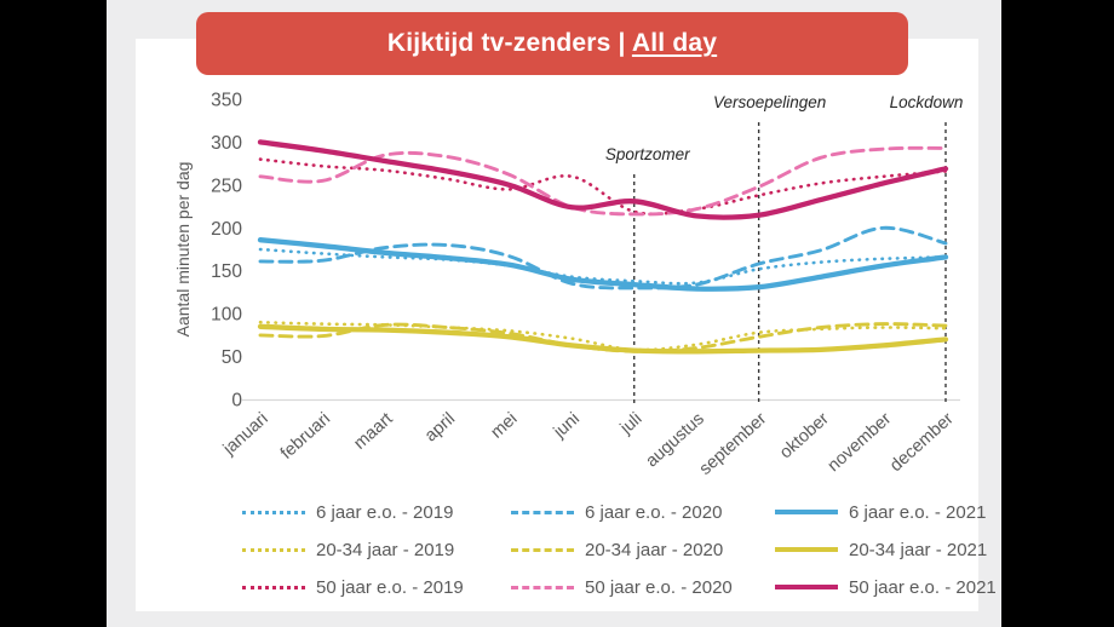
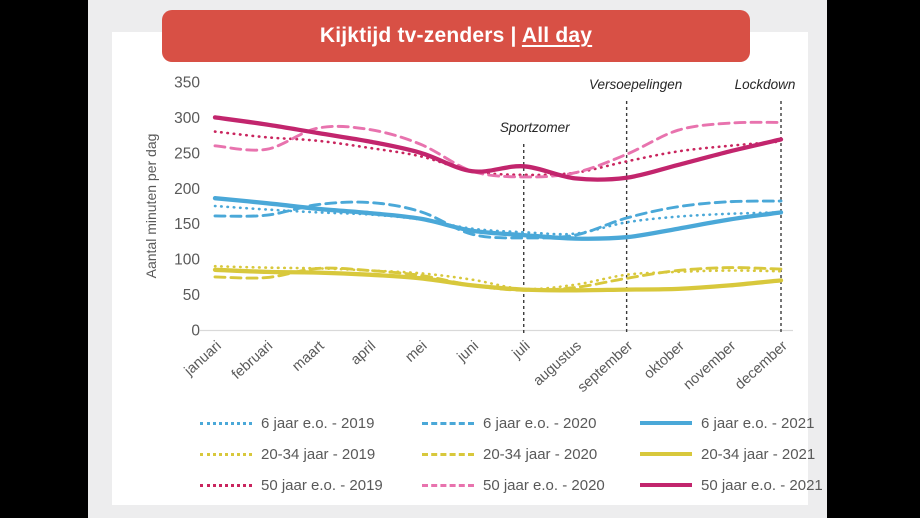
50 jaar e.o. - 2019/juni: 260 -> 220
6 jaar e.o. - 2020/november: 200 -> 180
